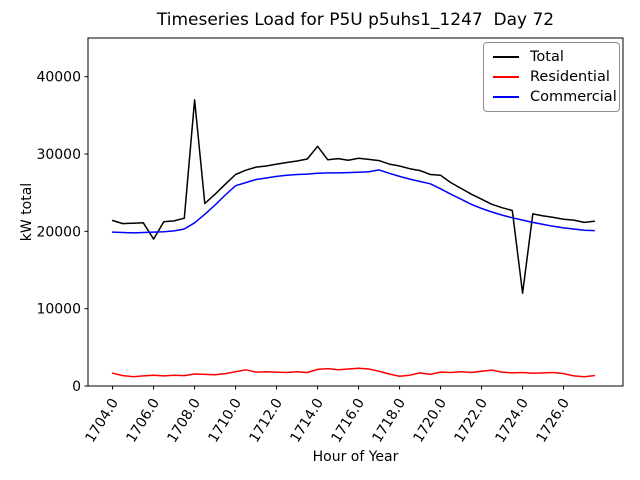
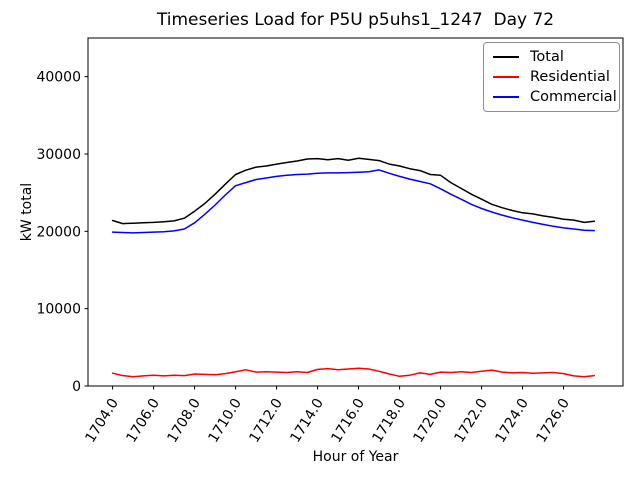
Total/1706.0: 19000 -> 21000
Total/1708.0: 37000 -> 23000
Total/1714.0: 31000 -> 29000
Total/1724.0: 12000 -> 22000
